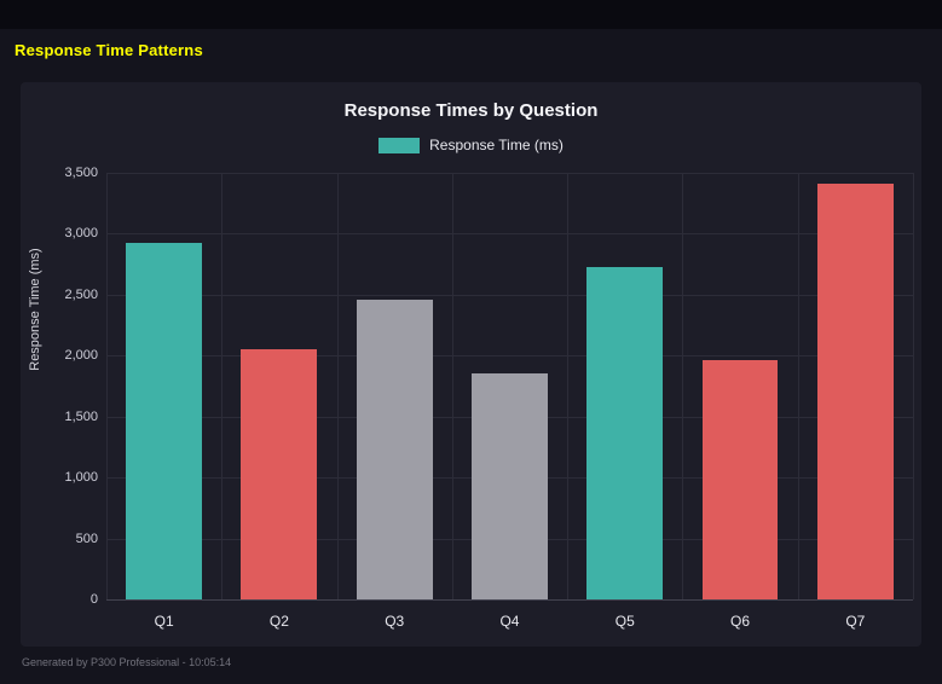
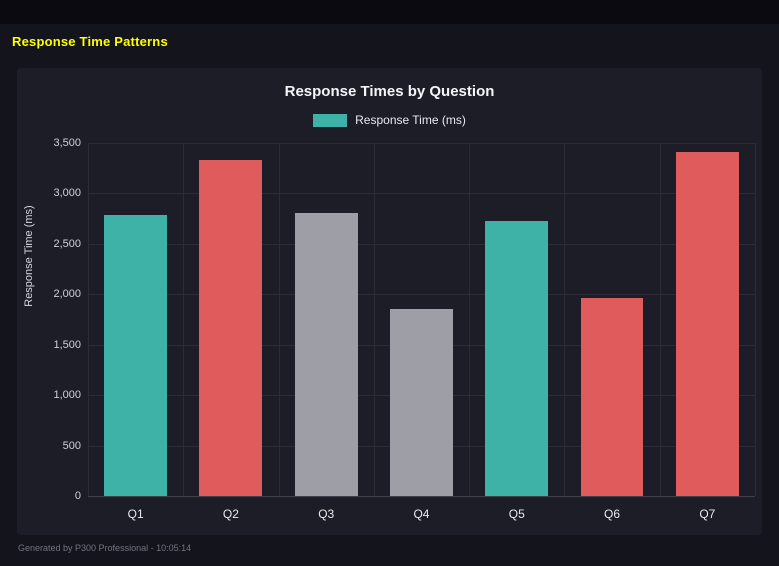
Q1: 2930 -> 2790
Q2: 2050 -> 3330
Q3: 2460 -> 2810
